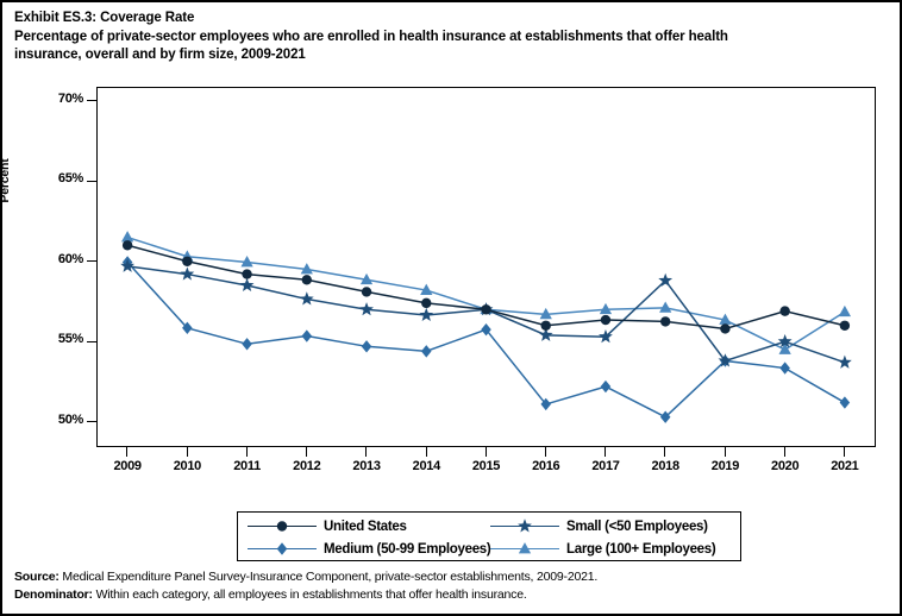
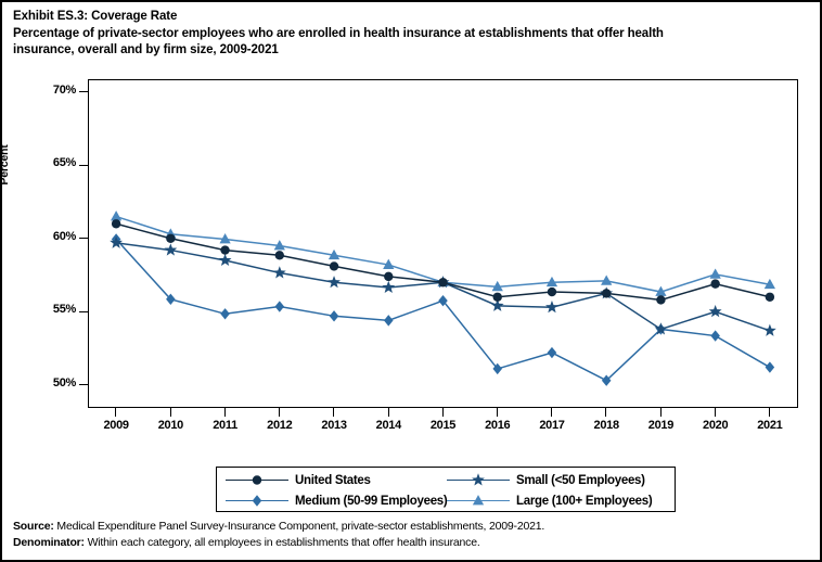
Small (<50 Employees)/2018: 58.8% -> 56.2%
Large (100+ Employees)/2020: 54.5% -> 57.5%
